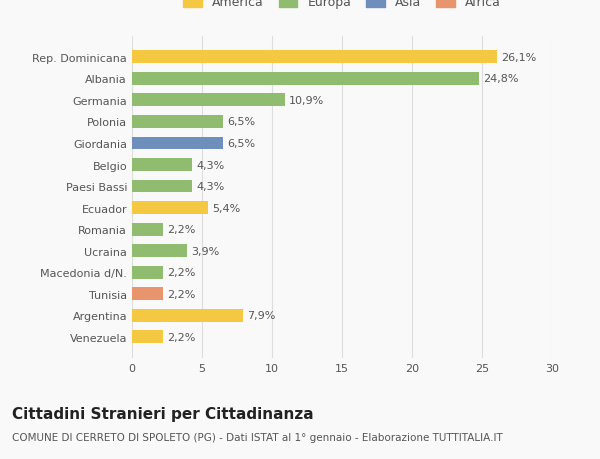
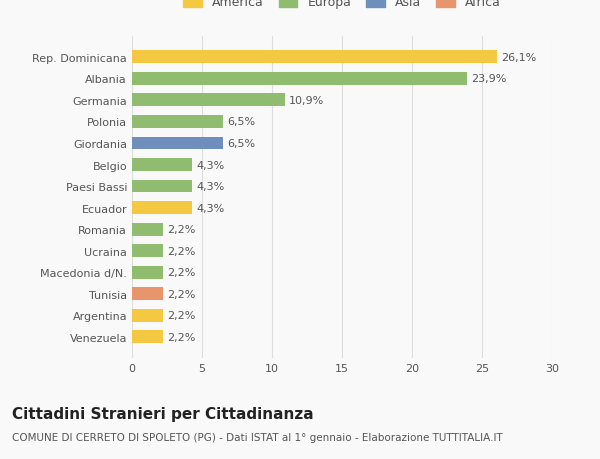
Albania: 24,8% -> 23,9%
Ecuador: 5,4% -> 4,3%
Ucraina: 3,9% -> 2,2%
Argentina: 7,9% -> 2,2%
